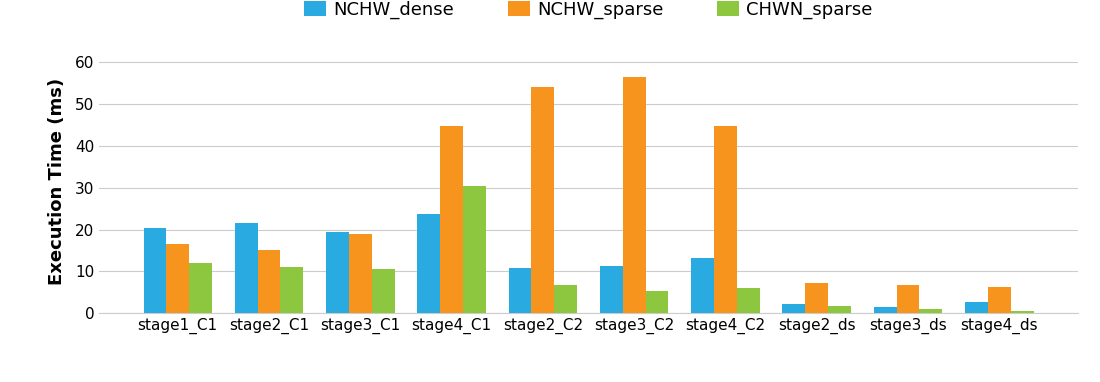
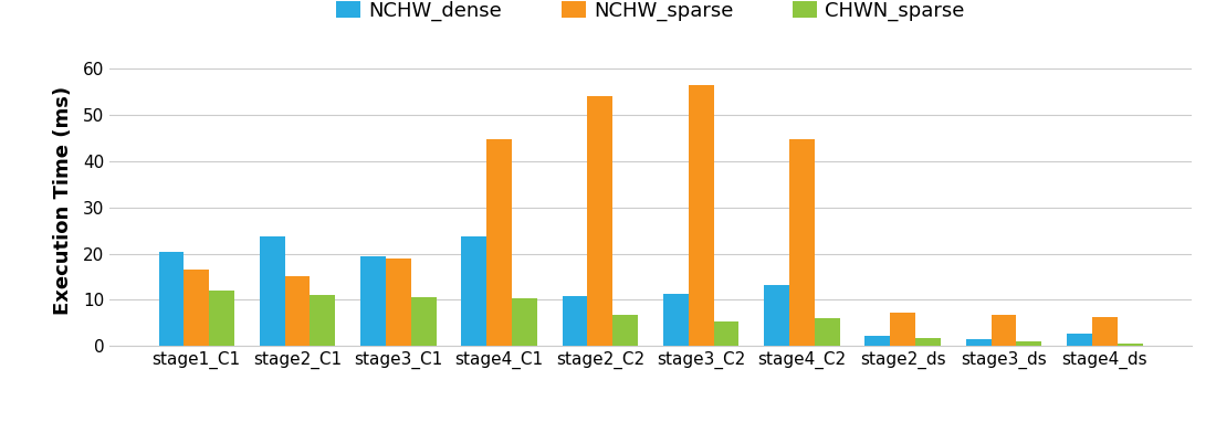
NCHW_dense/stage2_C1: 21.5 -> 23.8
CHWN_sparse/stage4_C1: 30.5 -> 10.3
